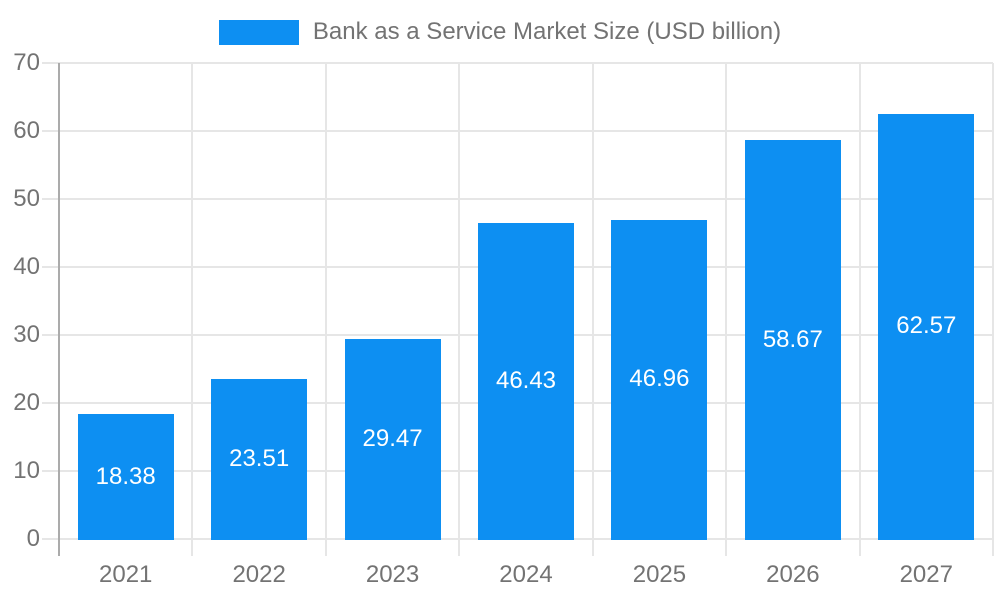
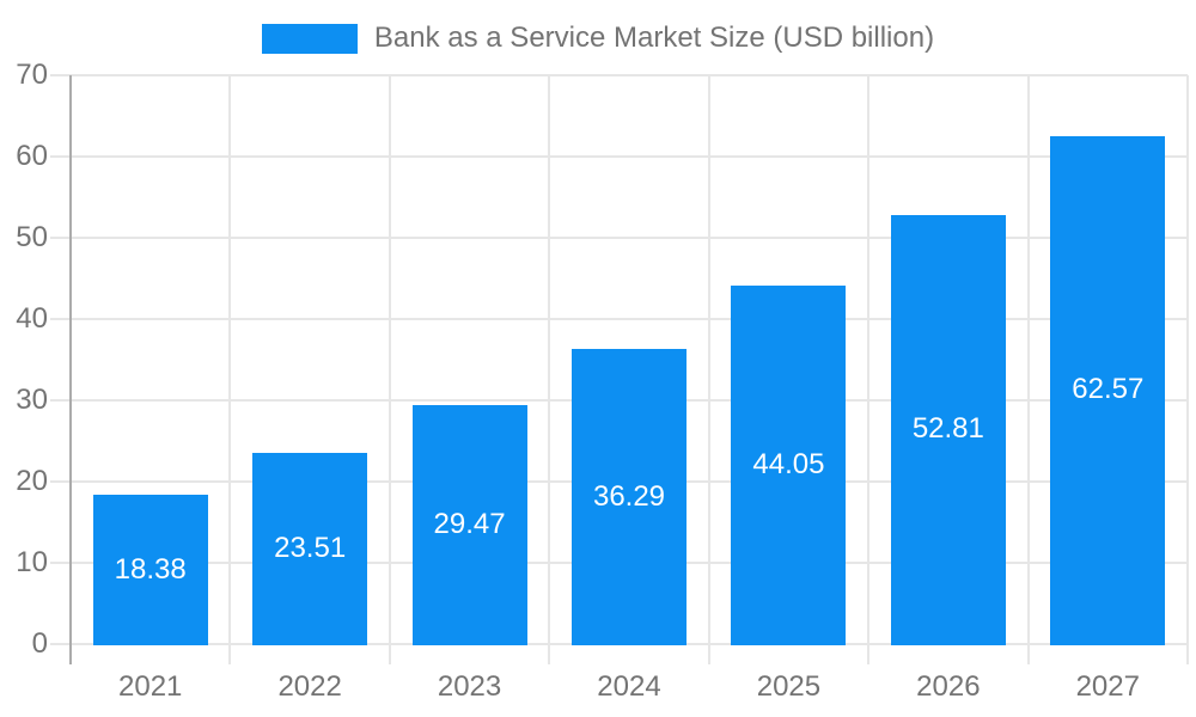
2024: 46.43 -> 36.29
2025: 46.96 -> 44.05
2026: 58.67 -> 52.81
